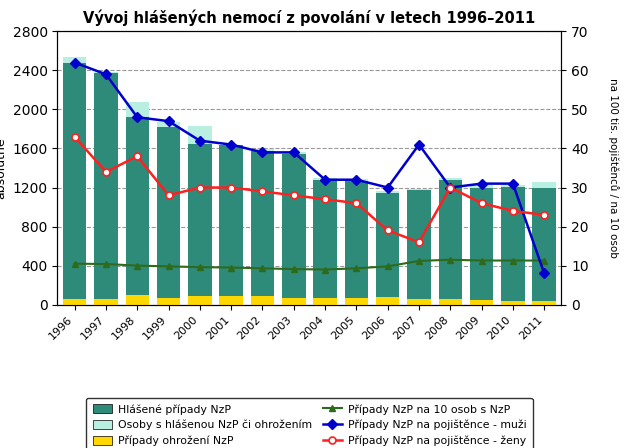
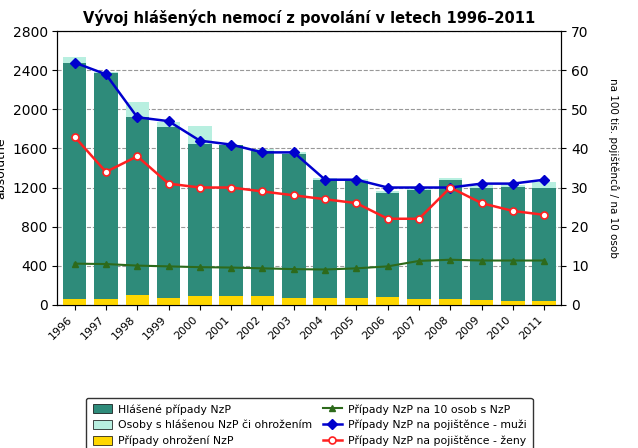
Případy NzP na pojištěnce - ženy/1999: 28 -> 31
Případy NzP na pojištěnce - ženy/2006: 19 -> 22
Případy NzP na pojištěnce - muži/2007: 41 -> 30
Případy NzP na pojištěnce - ženy/2007: 16 -> 22
Případy NzP na pojištěnce - muži/2011: 8 -> 32
